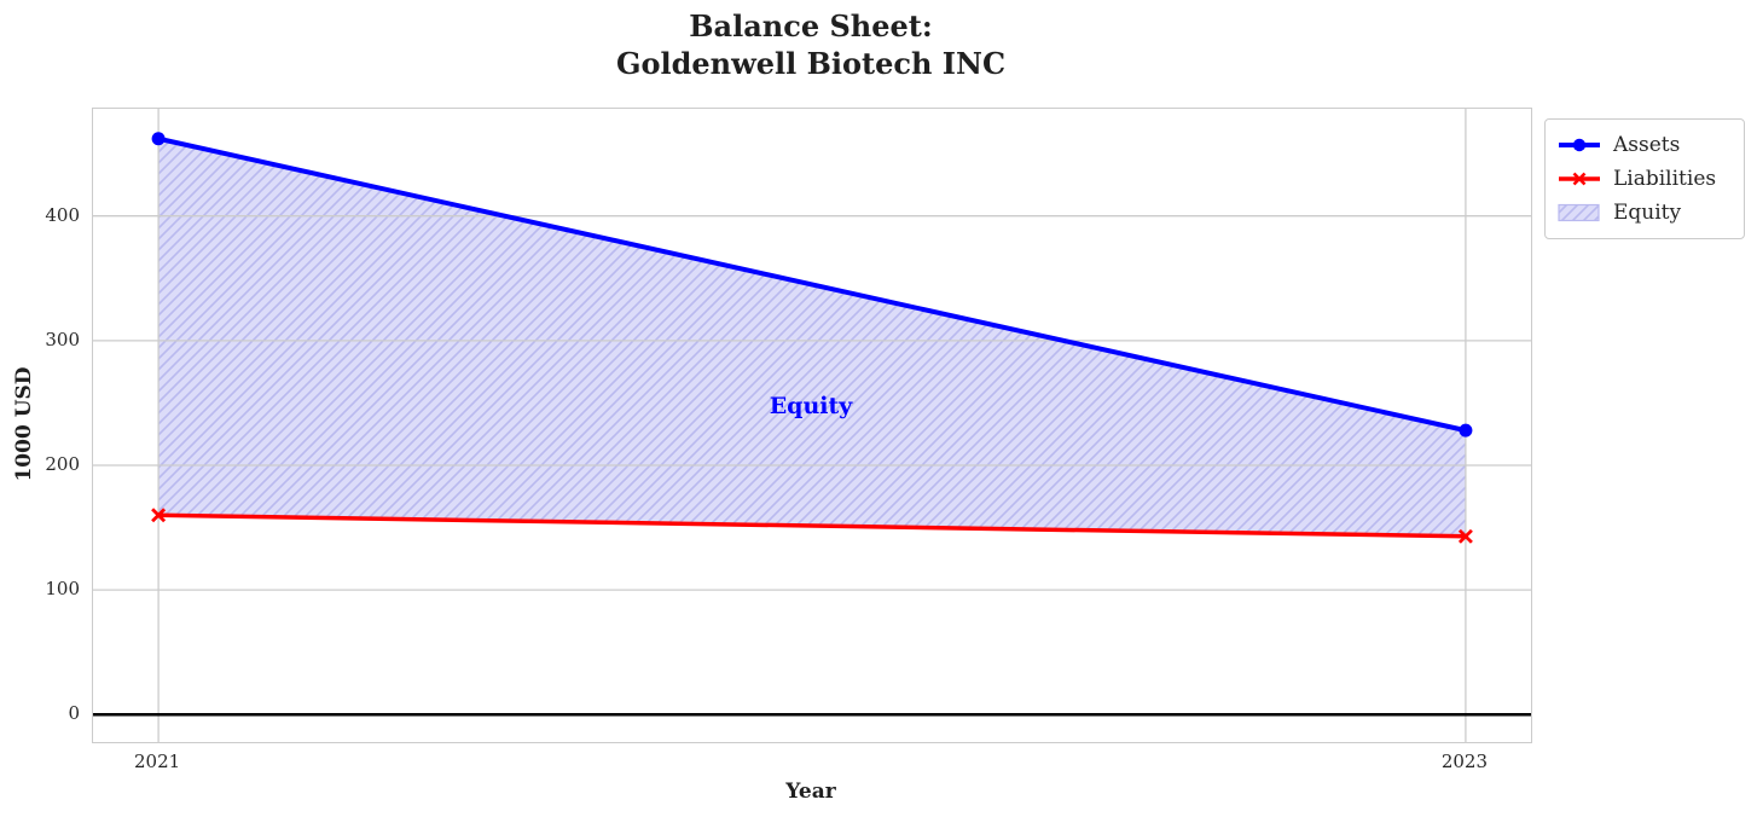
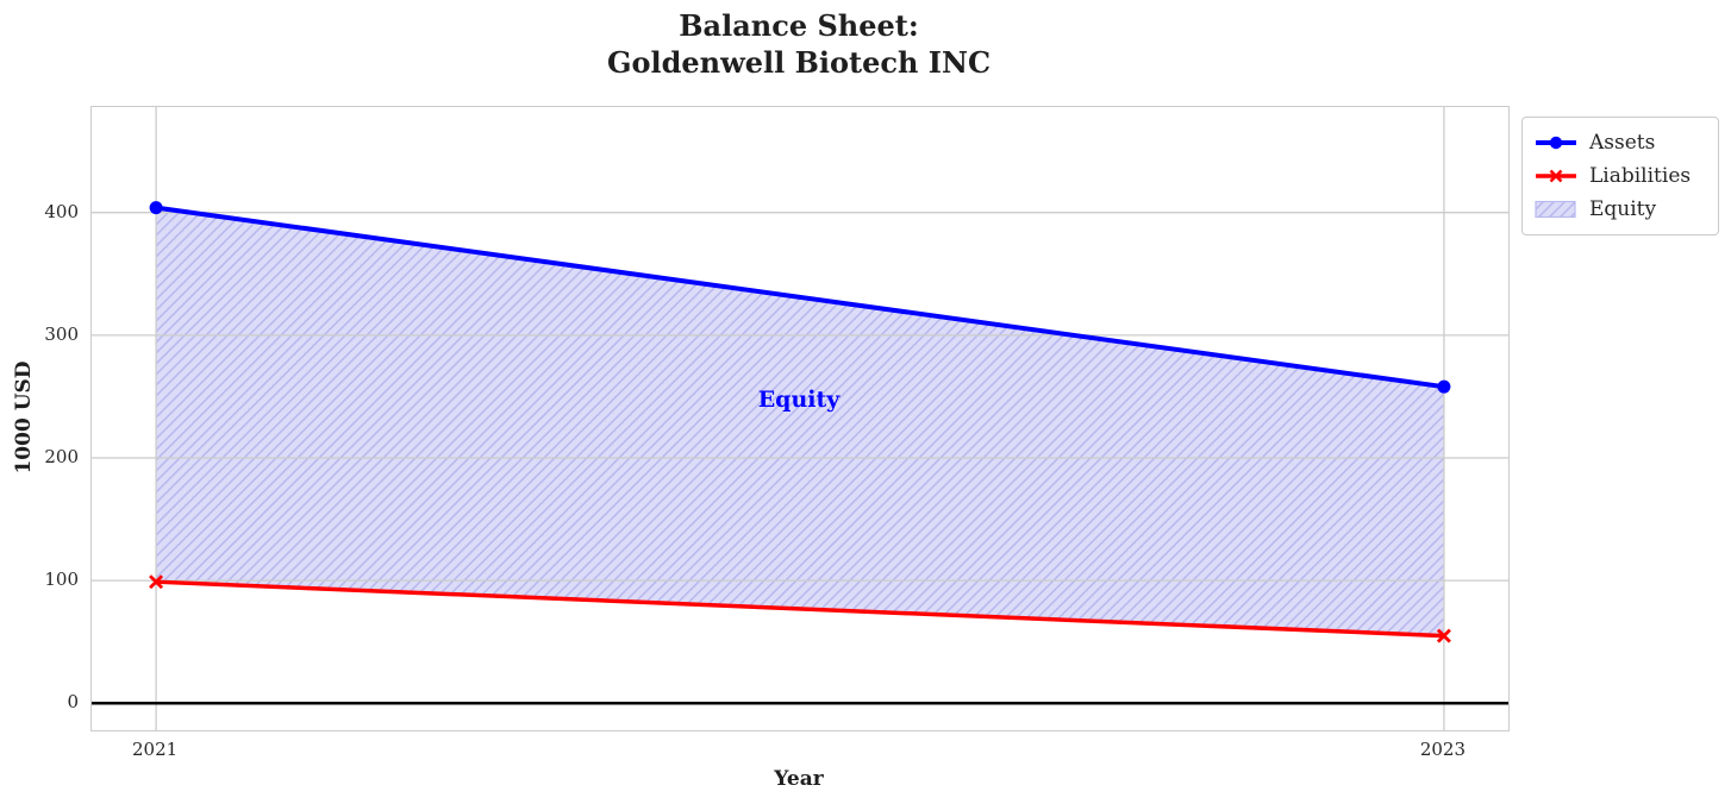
Assets/2021: 462 -> 404
Liabilities/2021: 160 -> 99
Assets/2023: 228 -> 258
Liabilities/2023: 143 -> 55
